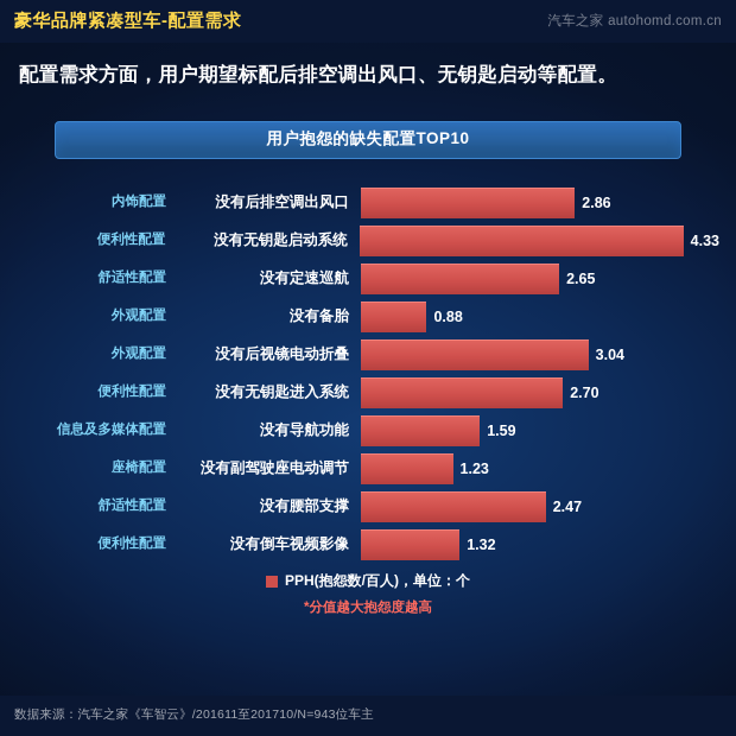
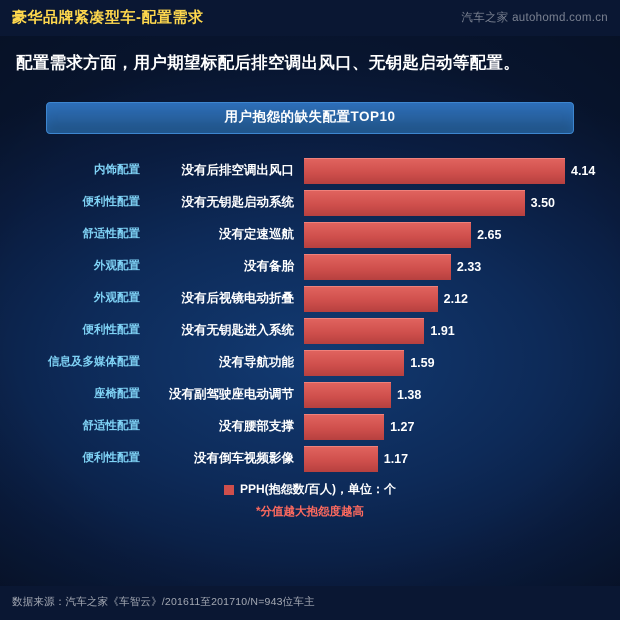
没有后排空调出风口: 2.86 -> 4.14
没有无钥匙启动系统: 4.33 -> 3.50
没有备胎: 0.88 -> 2.33
没有后视镜电动折叠: 3.04 -> 2.12
没有无钥匙进入系统: 2.70 -> 1.91
没有副驾驶座电动调节: 1.23 -> 1.38
没有腰部支撑: 2.47 -> 1.27
没有倒车视频影像: 1.32 -> 1.17
